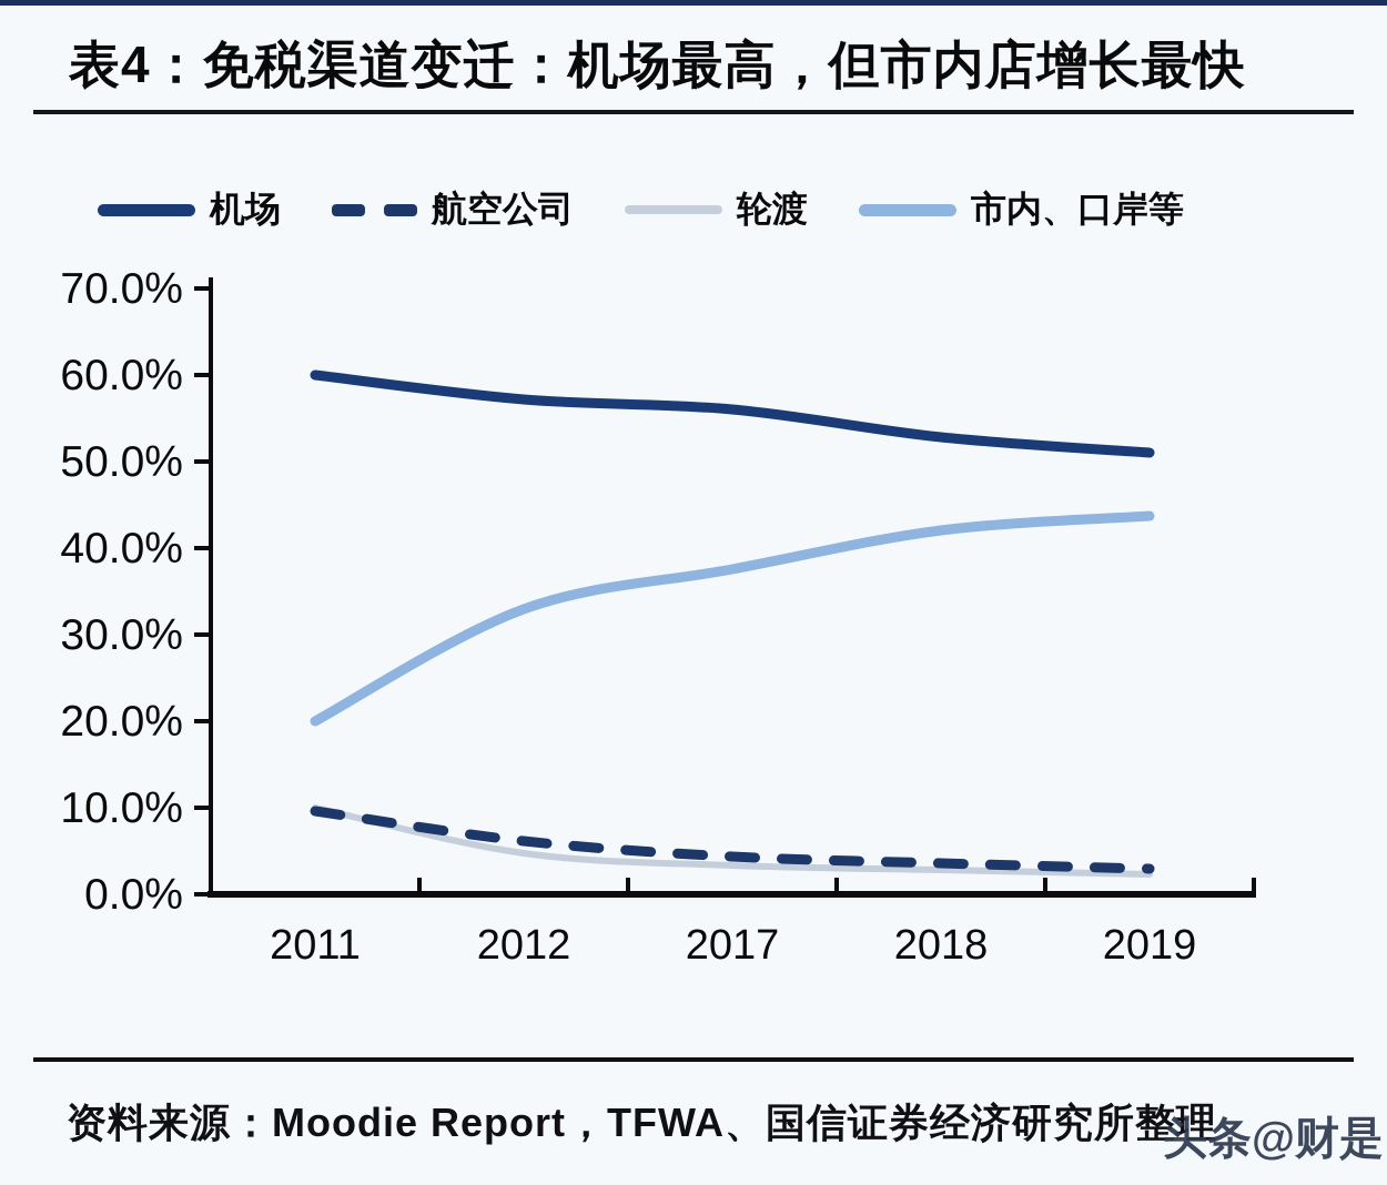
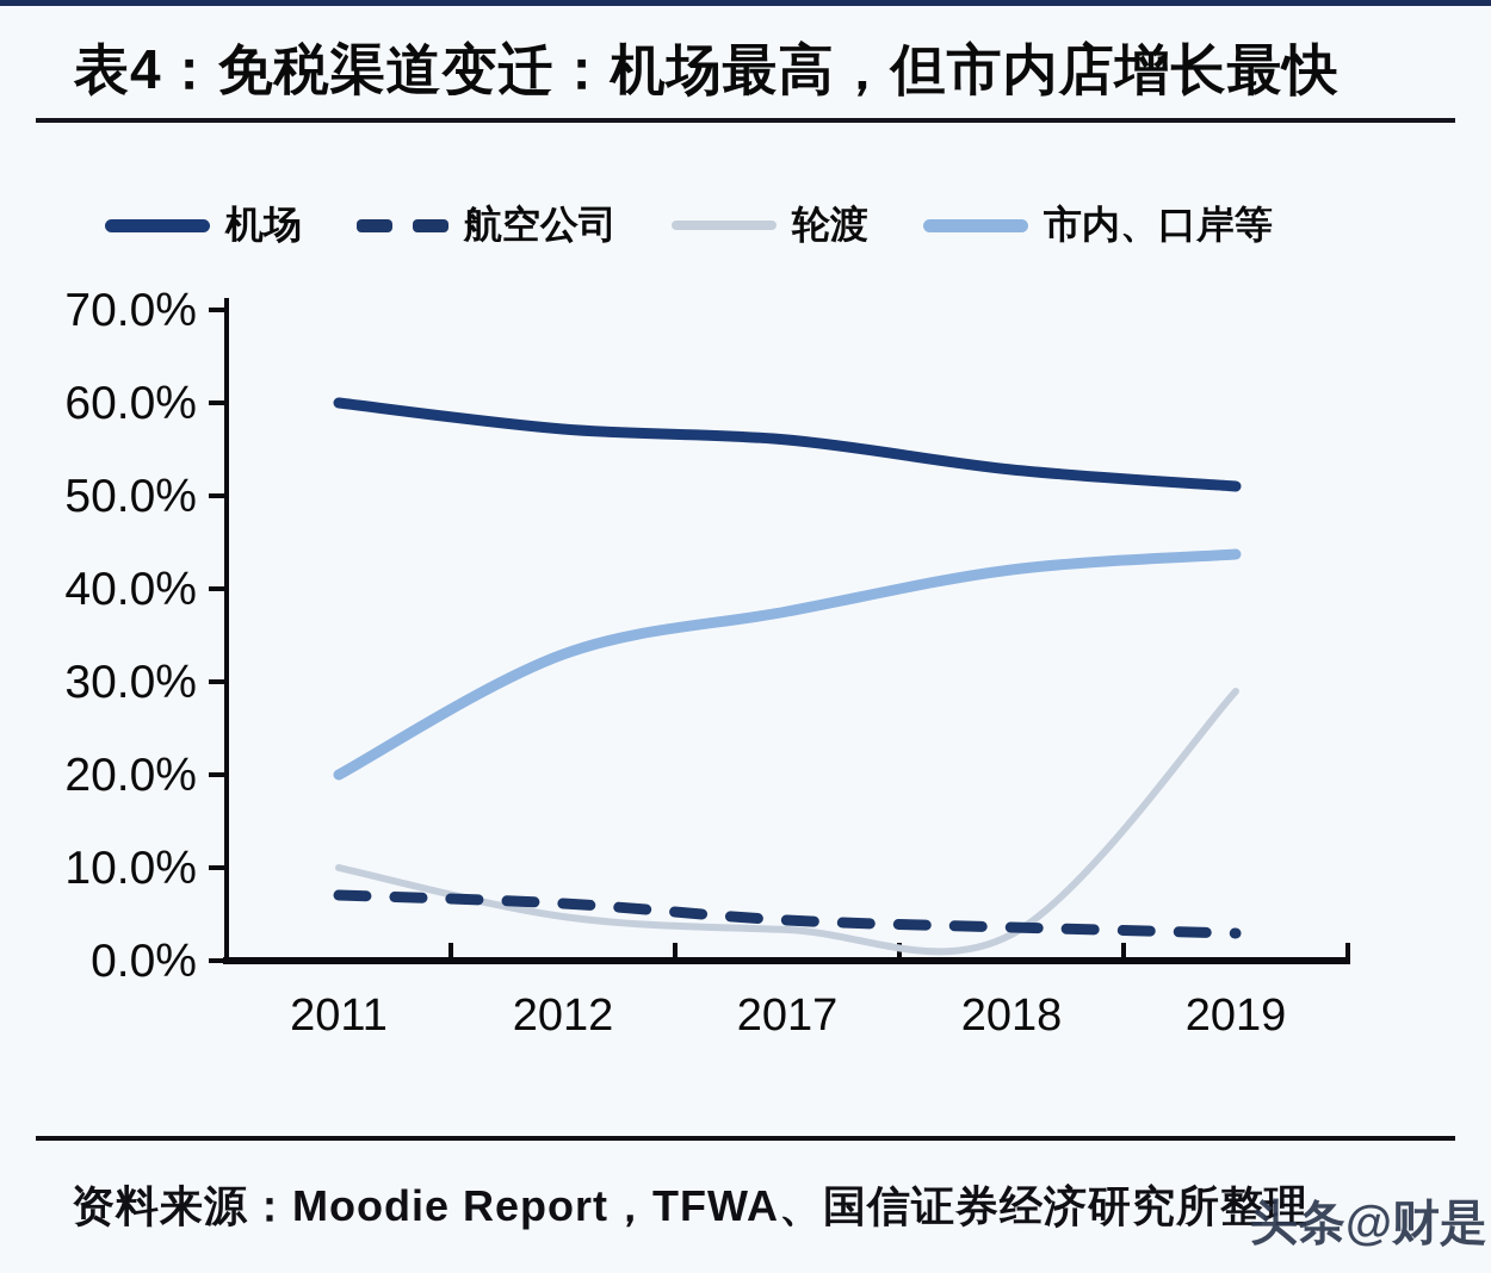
航空公司/2011: 10% -> 7%
轮渡/2019: 2% -> 29%
